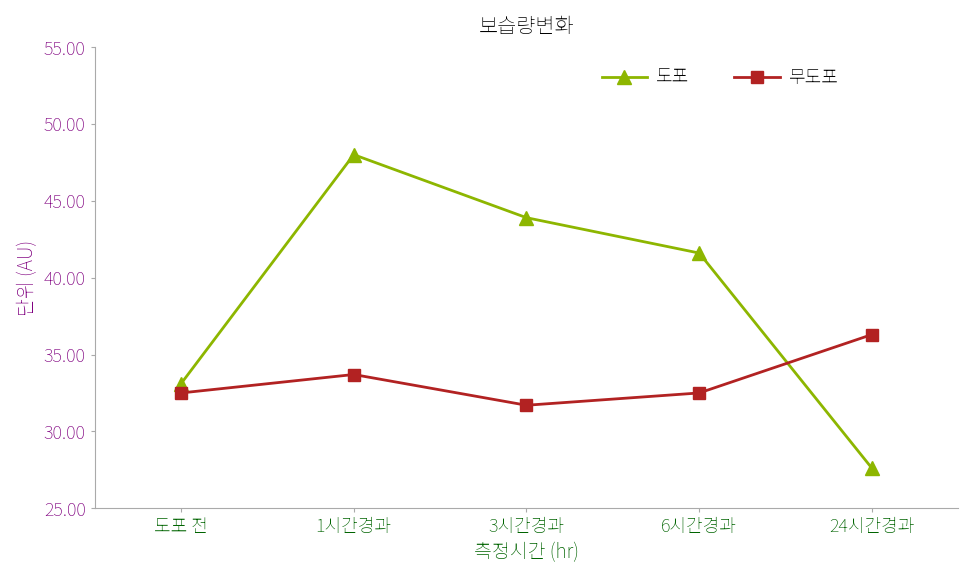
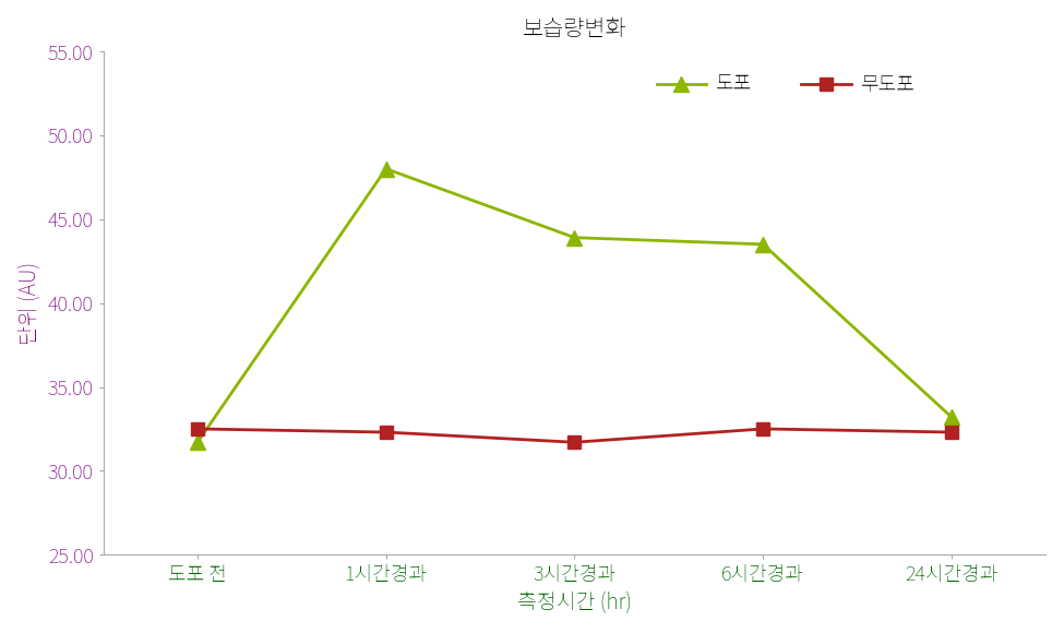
도포/도포 전: 33.1 -> 31.7
무도포/1시간경과: 33.7 -> 32.3
도포/6시간경과: 41.6 -> 43.5
도포/24시간경과: 27.6 -> 33.2
무도포/24시간경과: 36.3 -> 32.3
